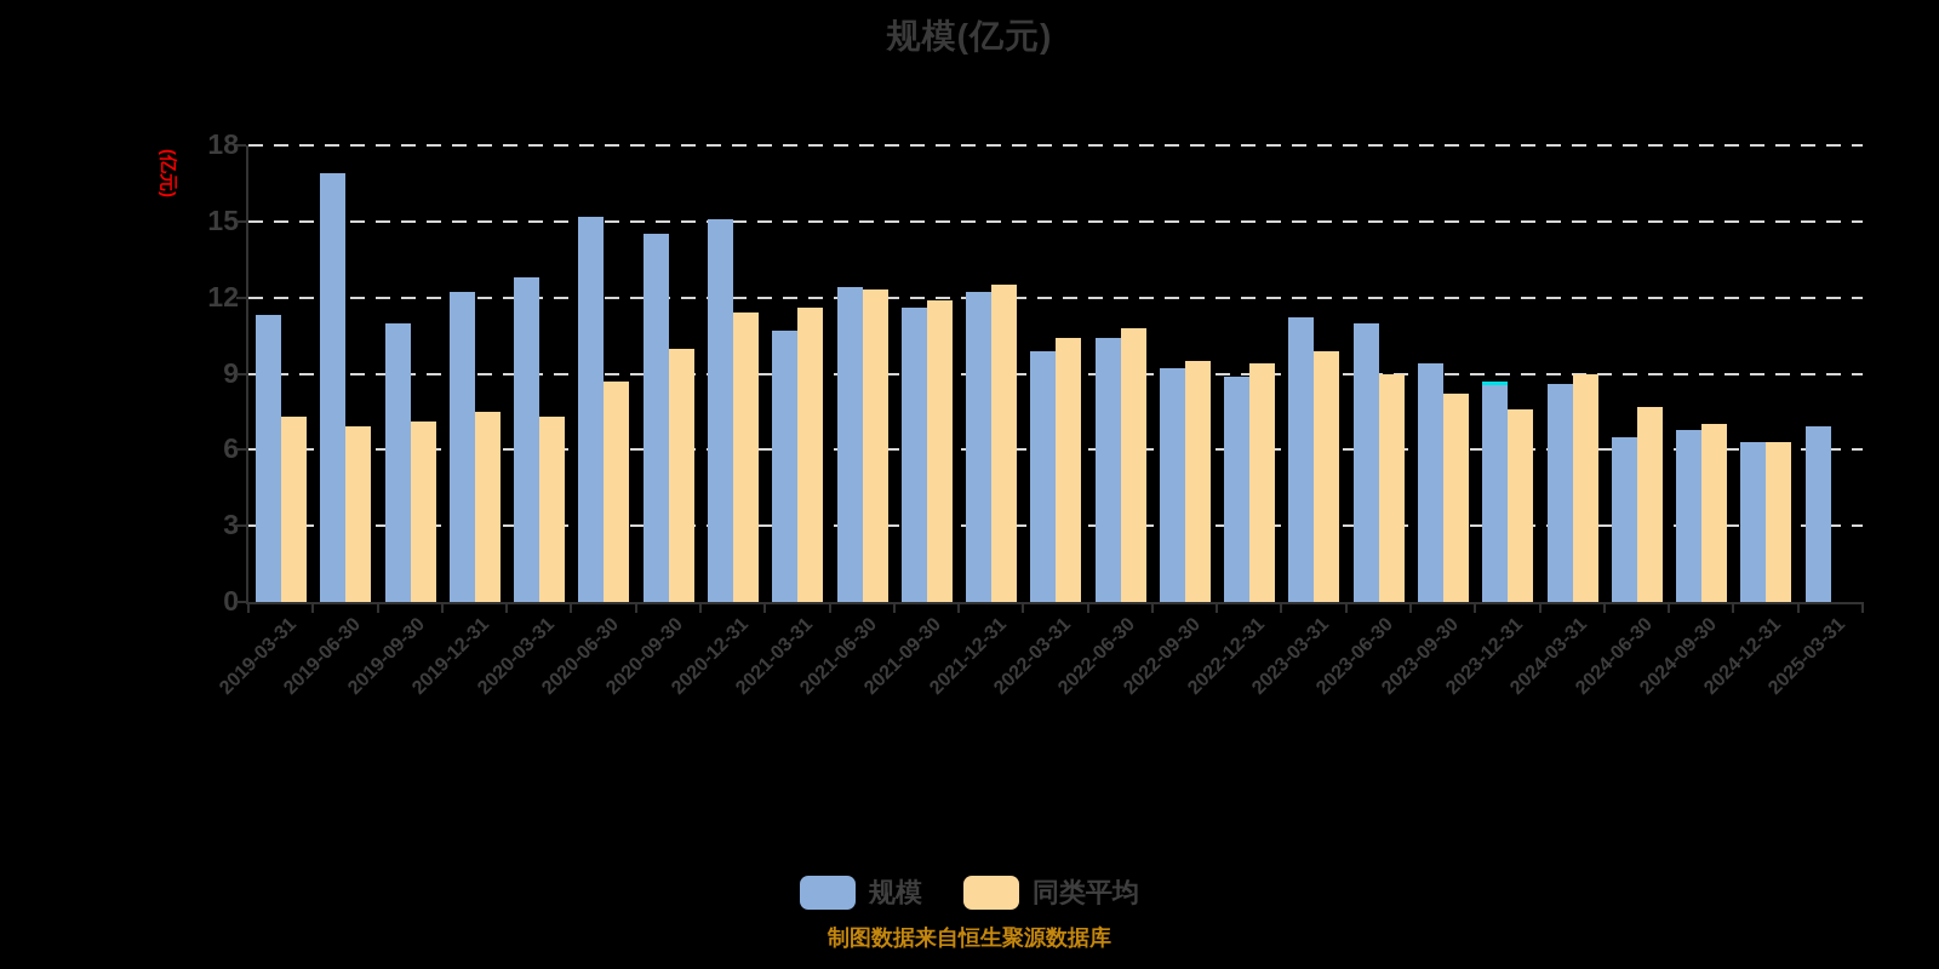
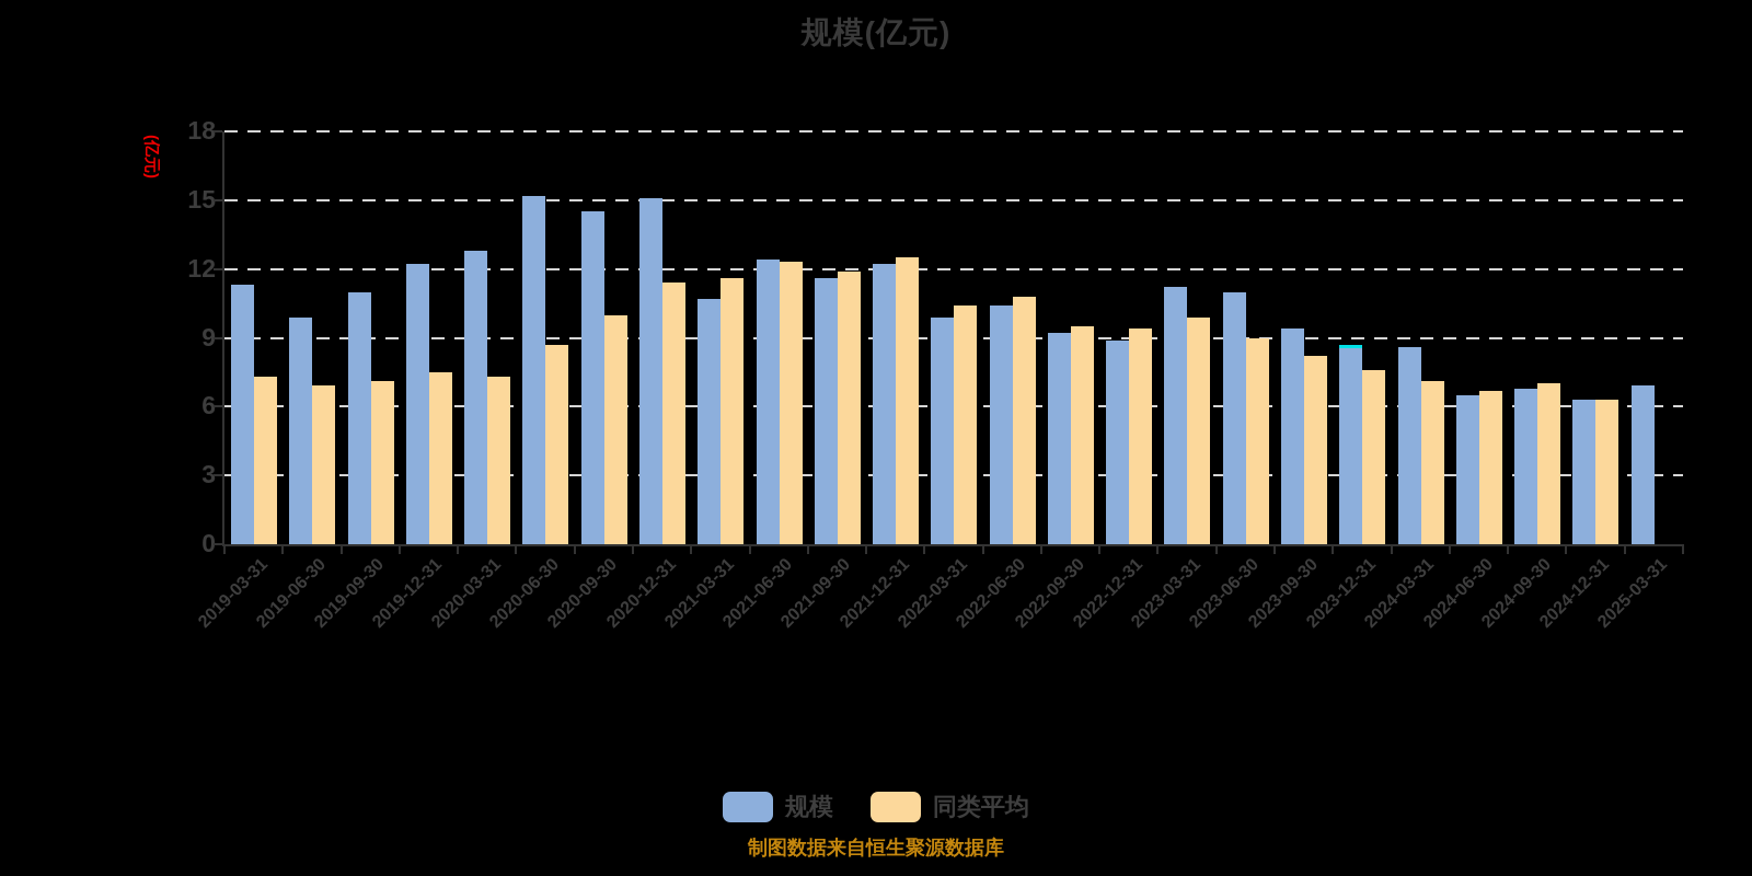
规模/2019-06-30: 16.9 -> 9.9
同类平均/2024-03-31: 9.0 -> 7.1
同类平均/2024-06-30: 7.7 -> 6.7
